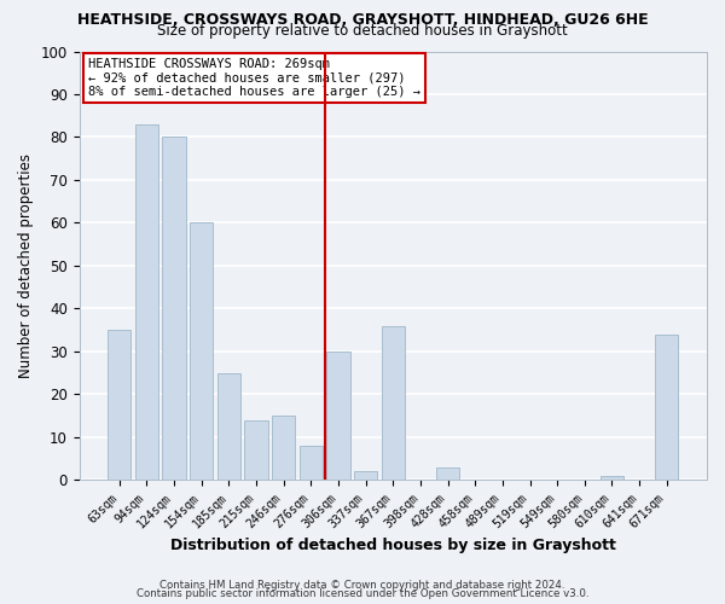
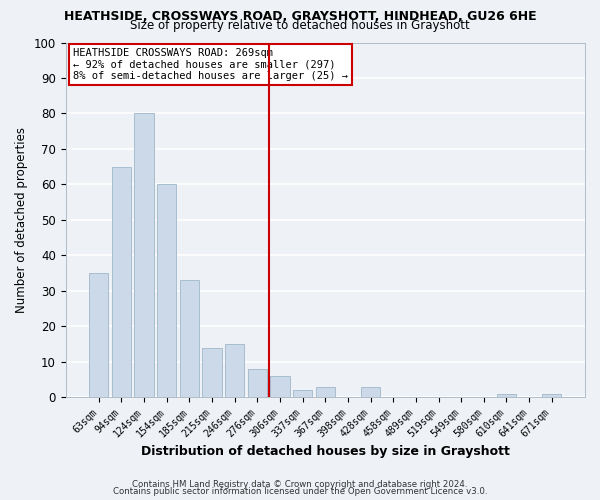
94sqm: 83 -> 65
185sqm: 25 -> 33
306sqm: 30 -> 6
367sqm: 36 -> 3
671sqm: 34 -> 1
